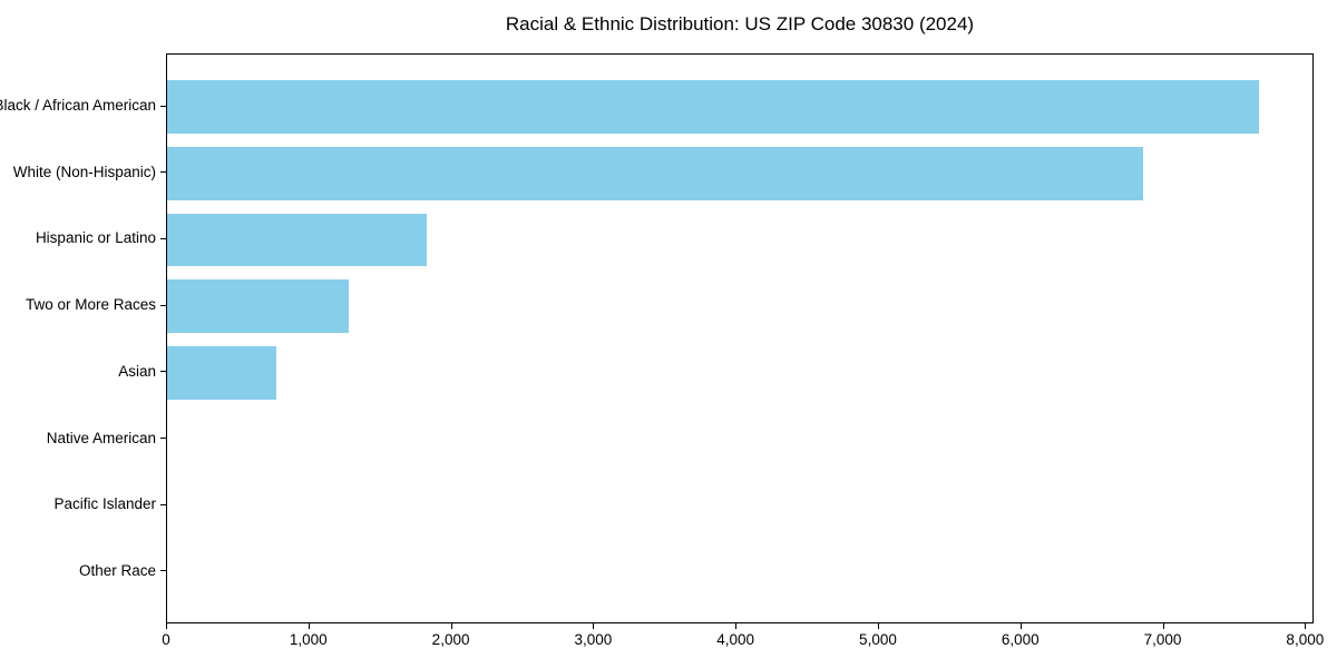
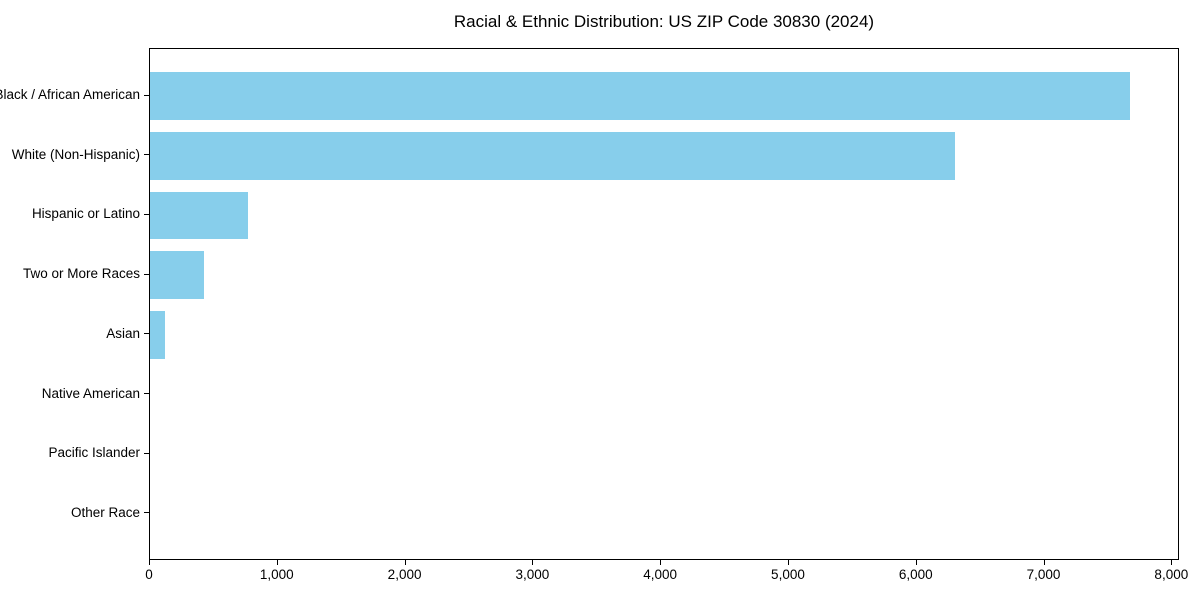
White (Non-Hispanic): 6870 -> 6310
Hispanic or Latino: 1830 -> 760
Two or More Races: 1280 -> 420
Asian: 770 -> 120
